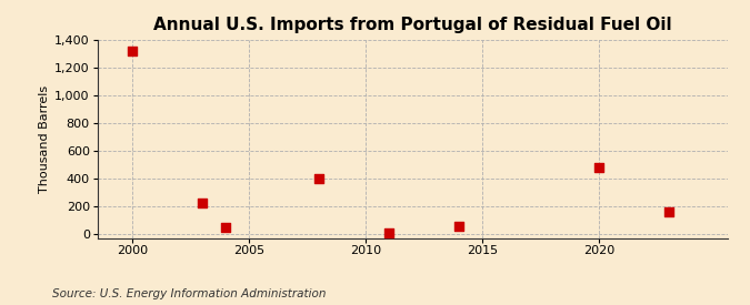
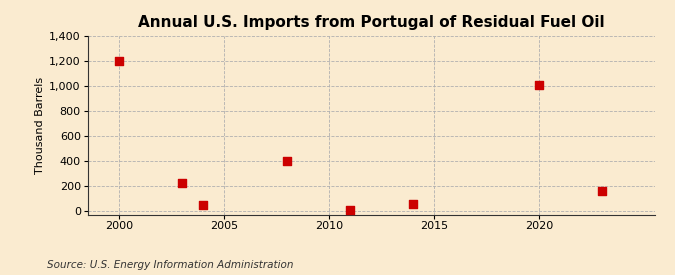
2000: 1,320 -> 1,200
2020: 480 -> 1,010
